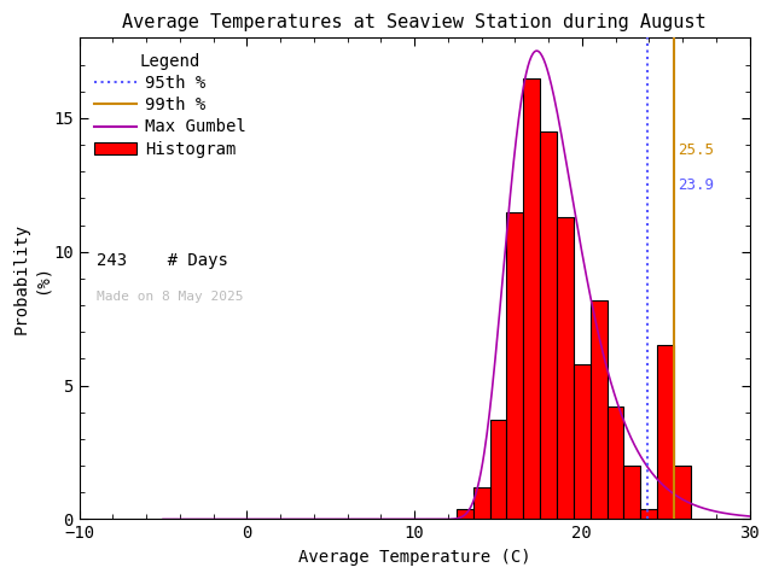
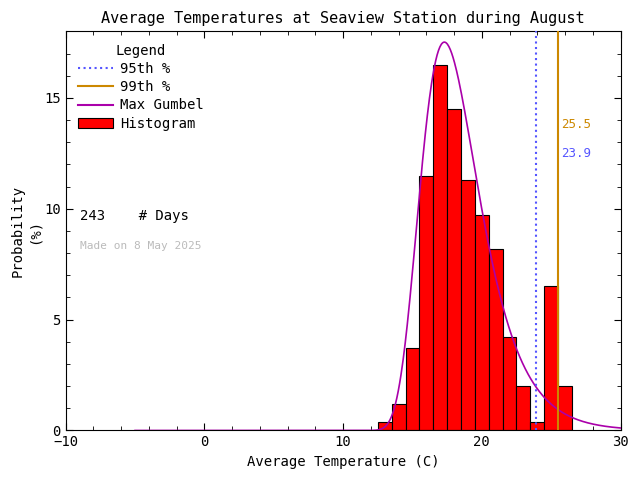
Histogram/20: 5.8 -> 9.7
